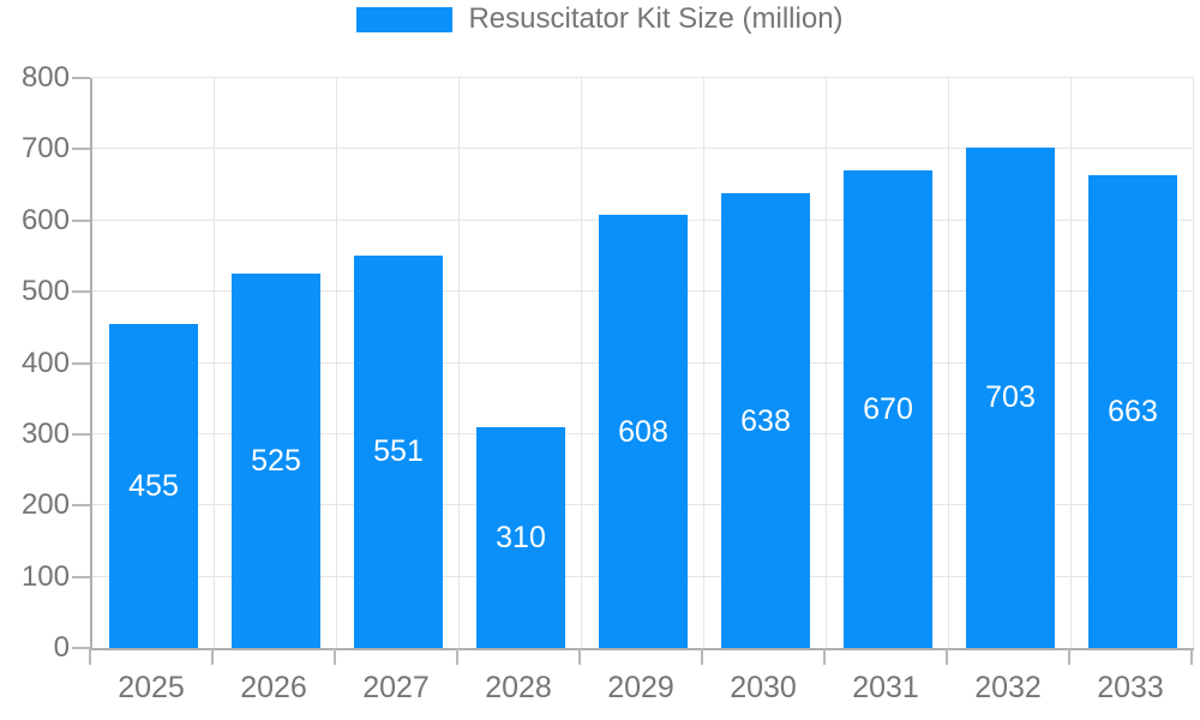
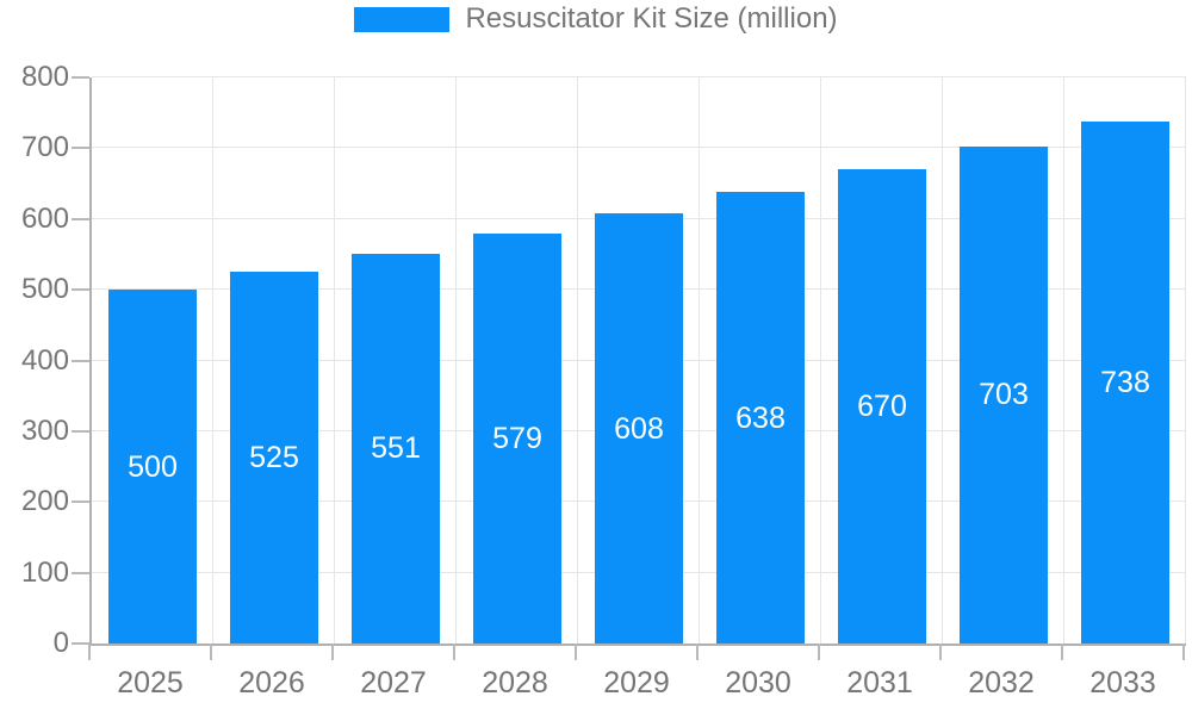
2025: 455 -> 500
2028: 310 -> 579
2033: 663 -> 738
